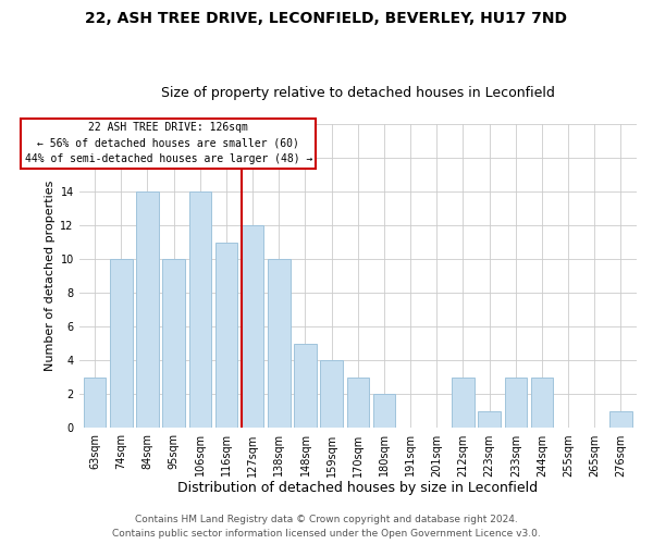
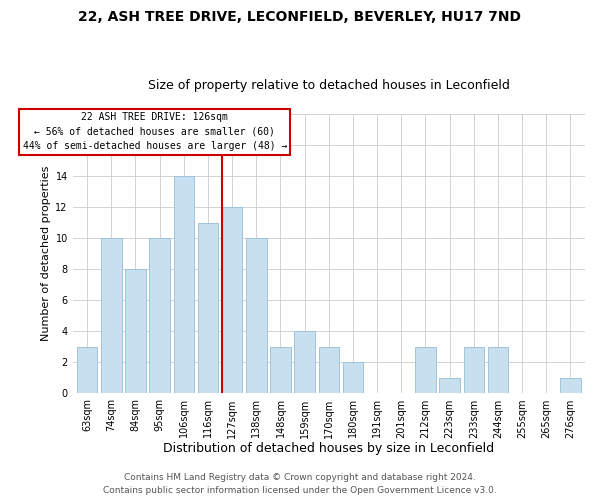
84sqm: 14 -> 8
148sqm: 5 -> 3
